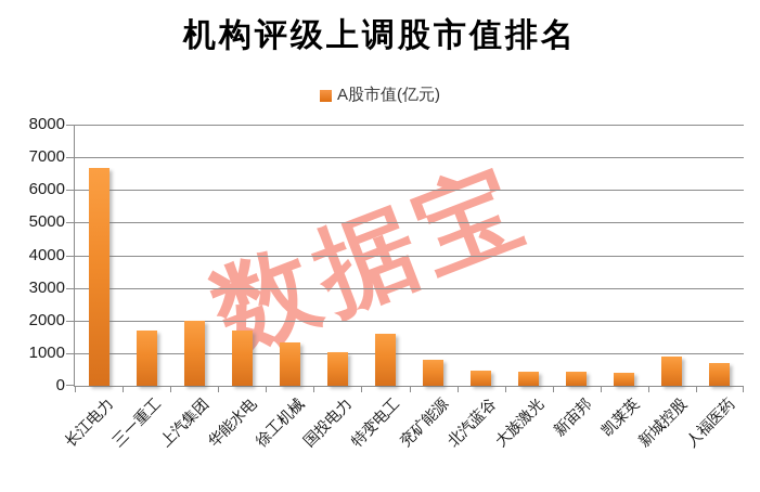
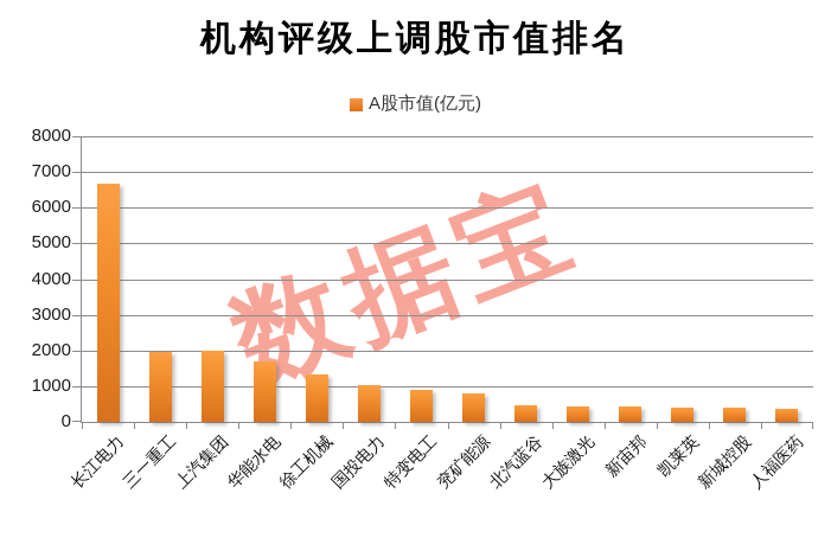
三一重工: 1700 -> 2000
特变电工: 1600 -> 900
新城控股: 900 -> 400
人福医药: 700 -> 400
